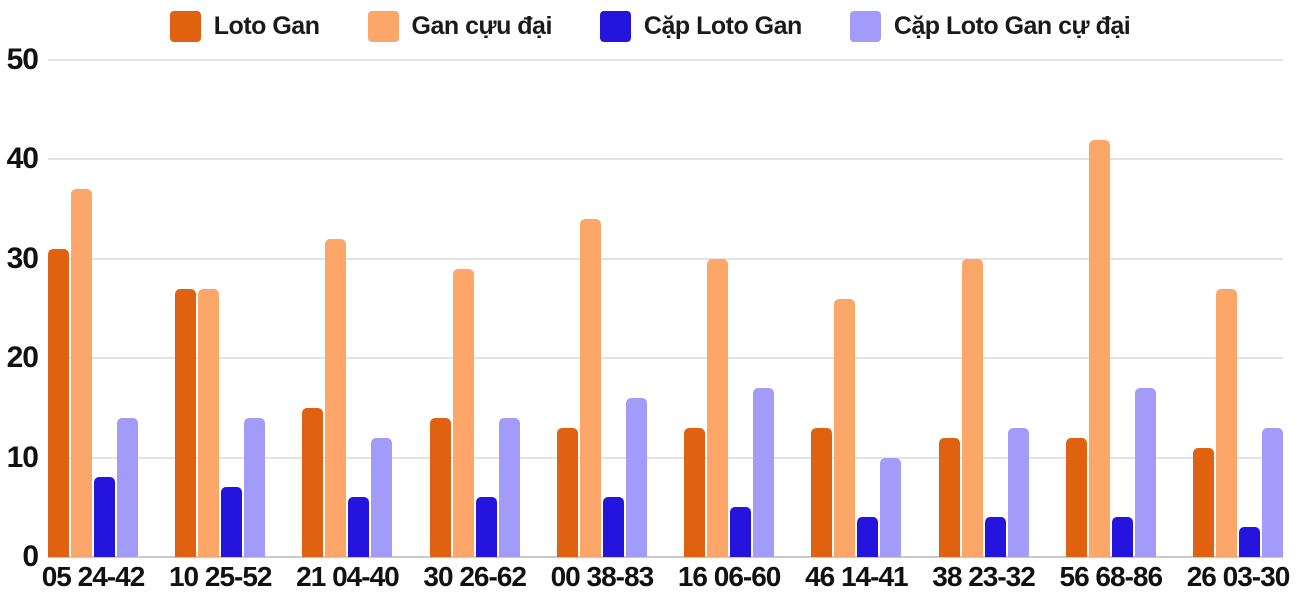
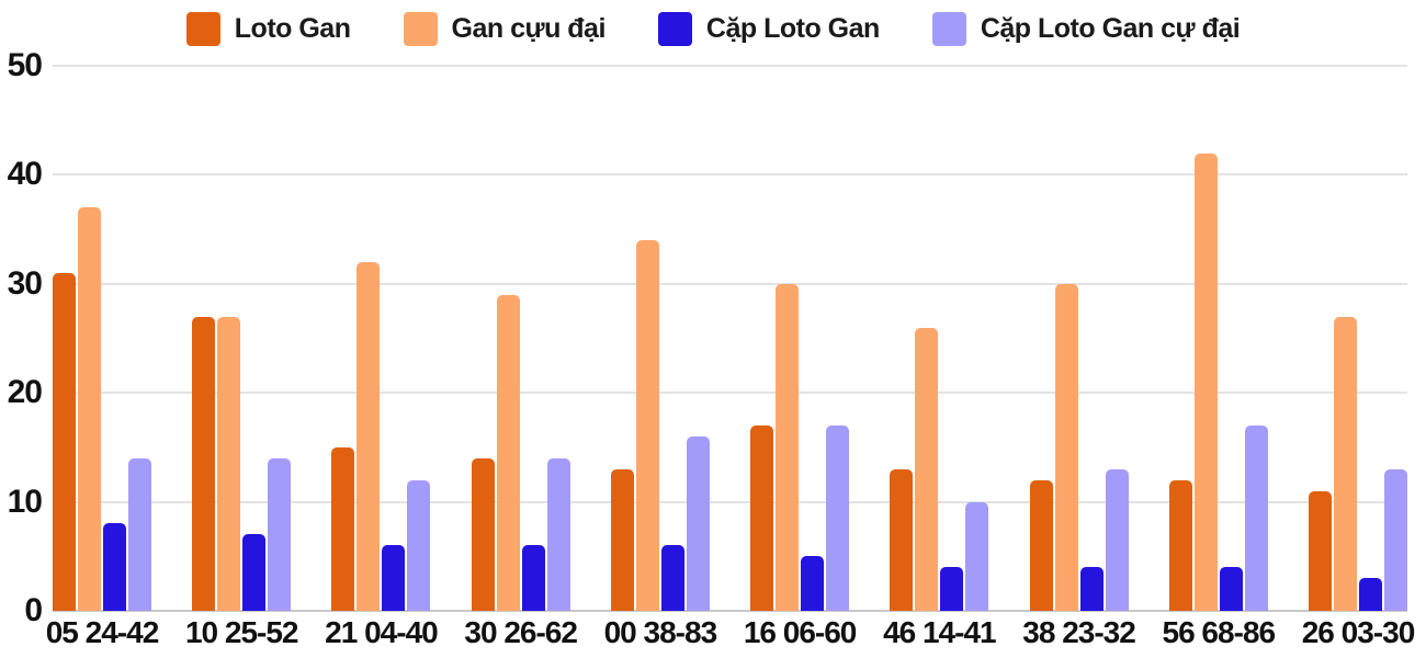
Loto Gan/16 06-60: 13 -> 17
